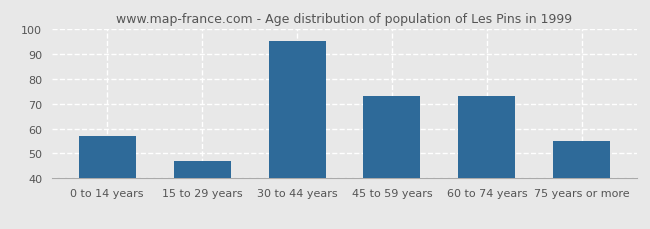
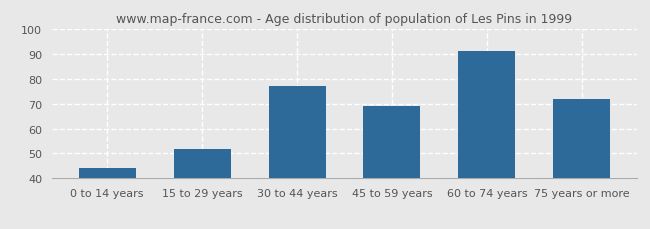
0 to 14 years: 57 -> 44
15 to 29 years: 47 -> 52
30 to 44 years: 95 -> 77
45 to 59 years: 73 -> 69
60 to 74 years: 73 -> 91
75 years or more: 55 -> 72
